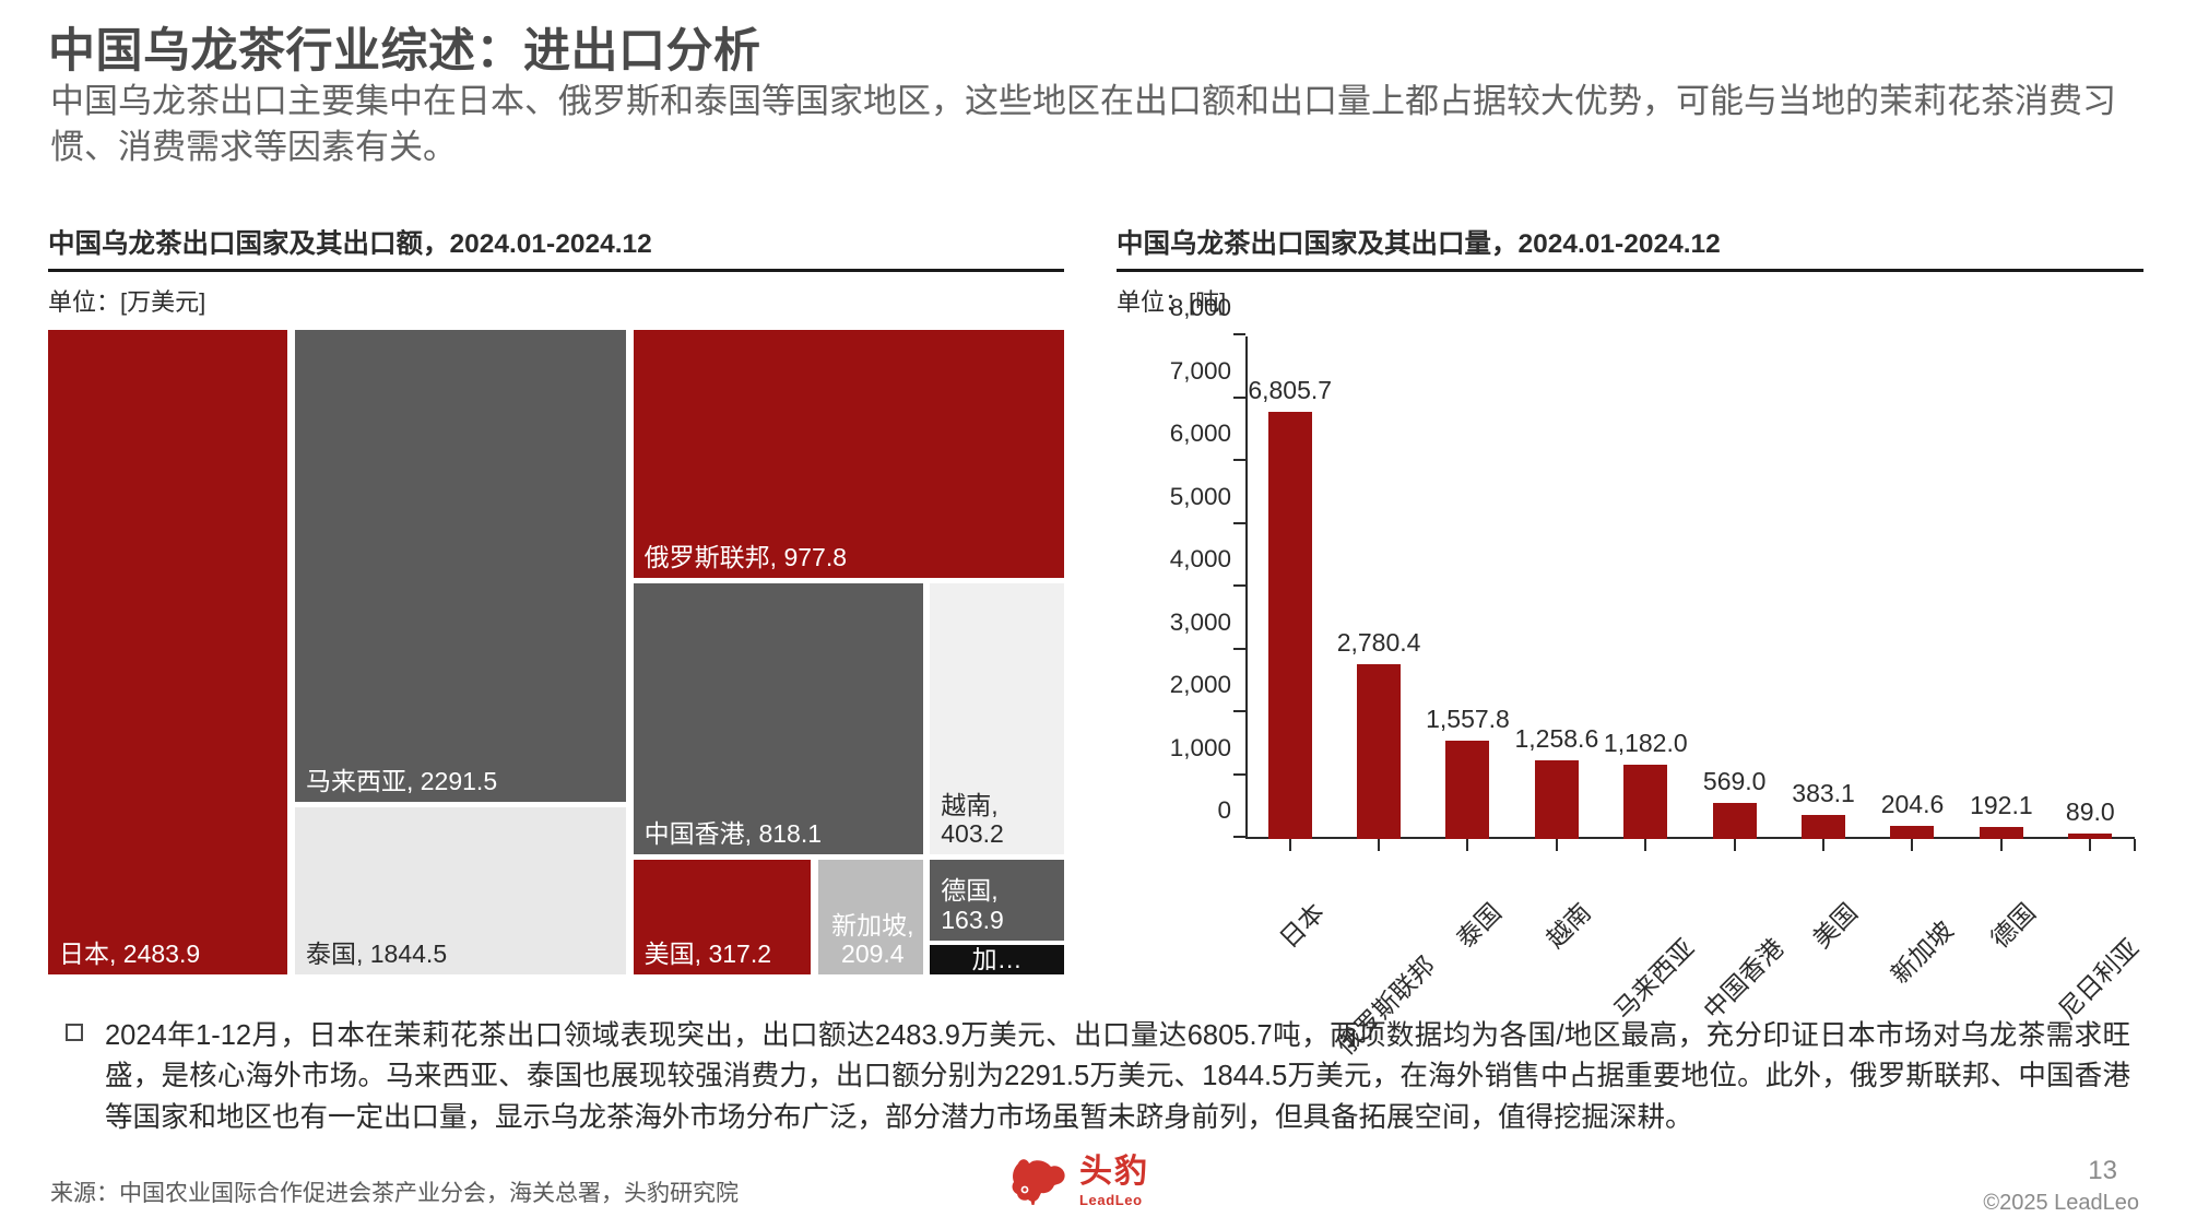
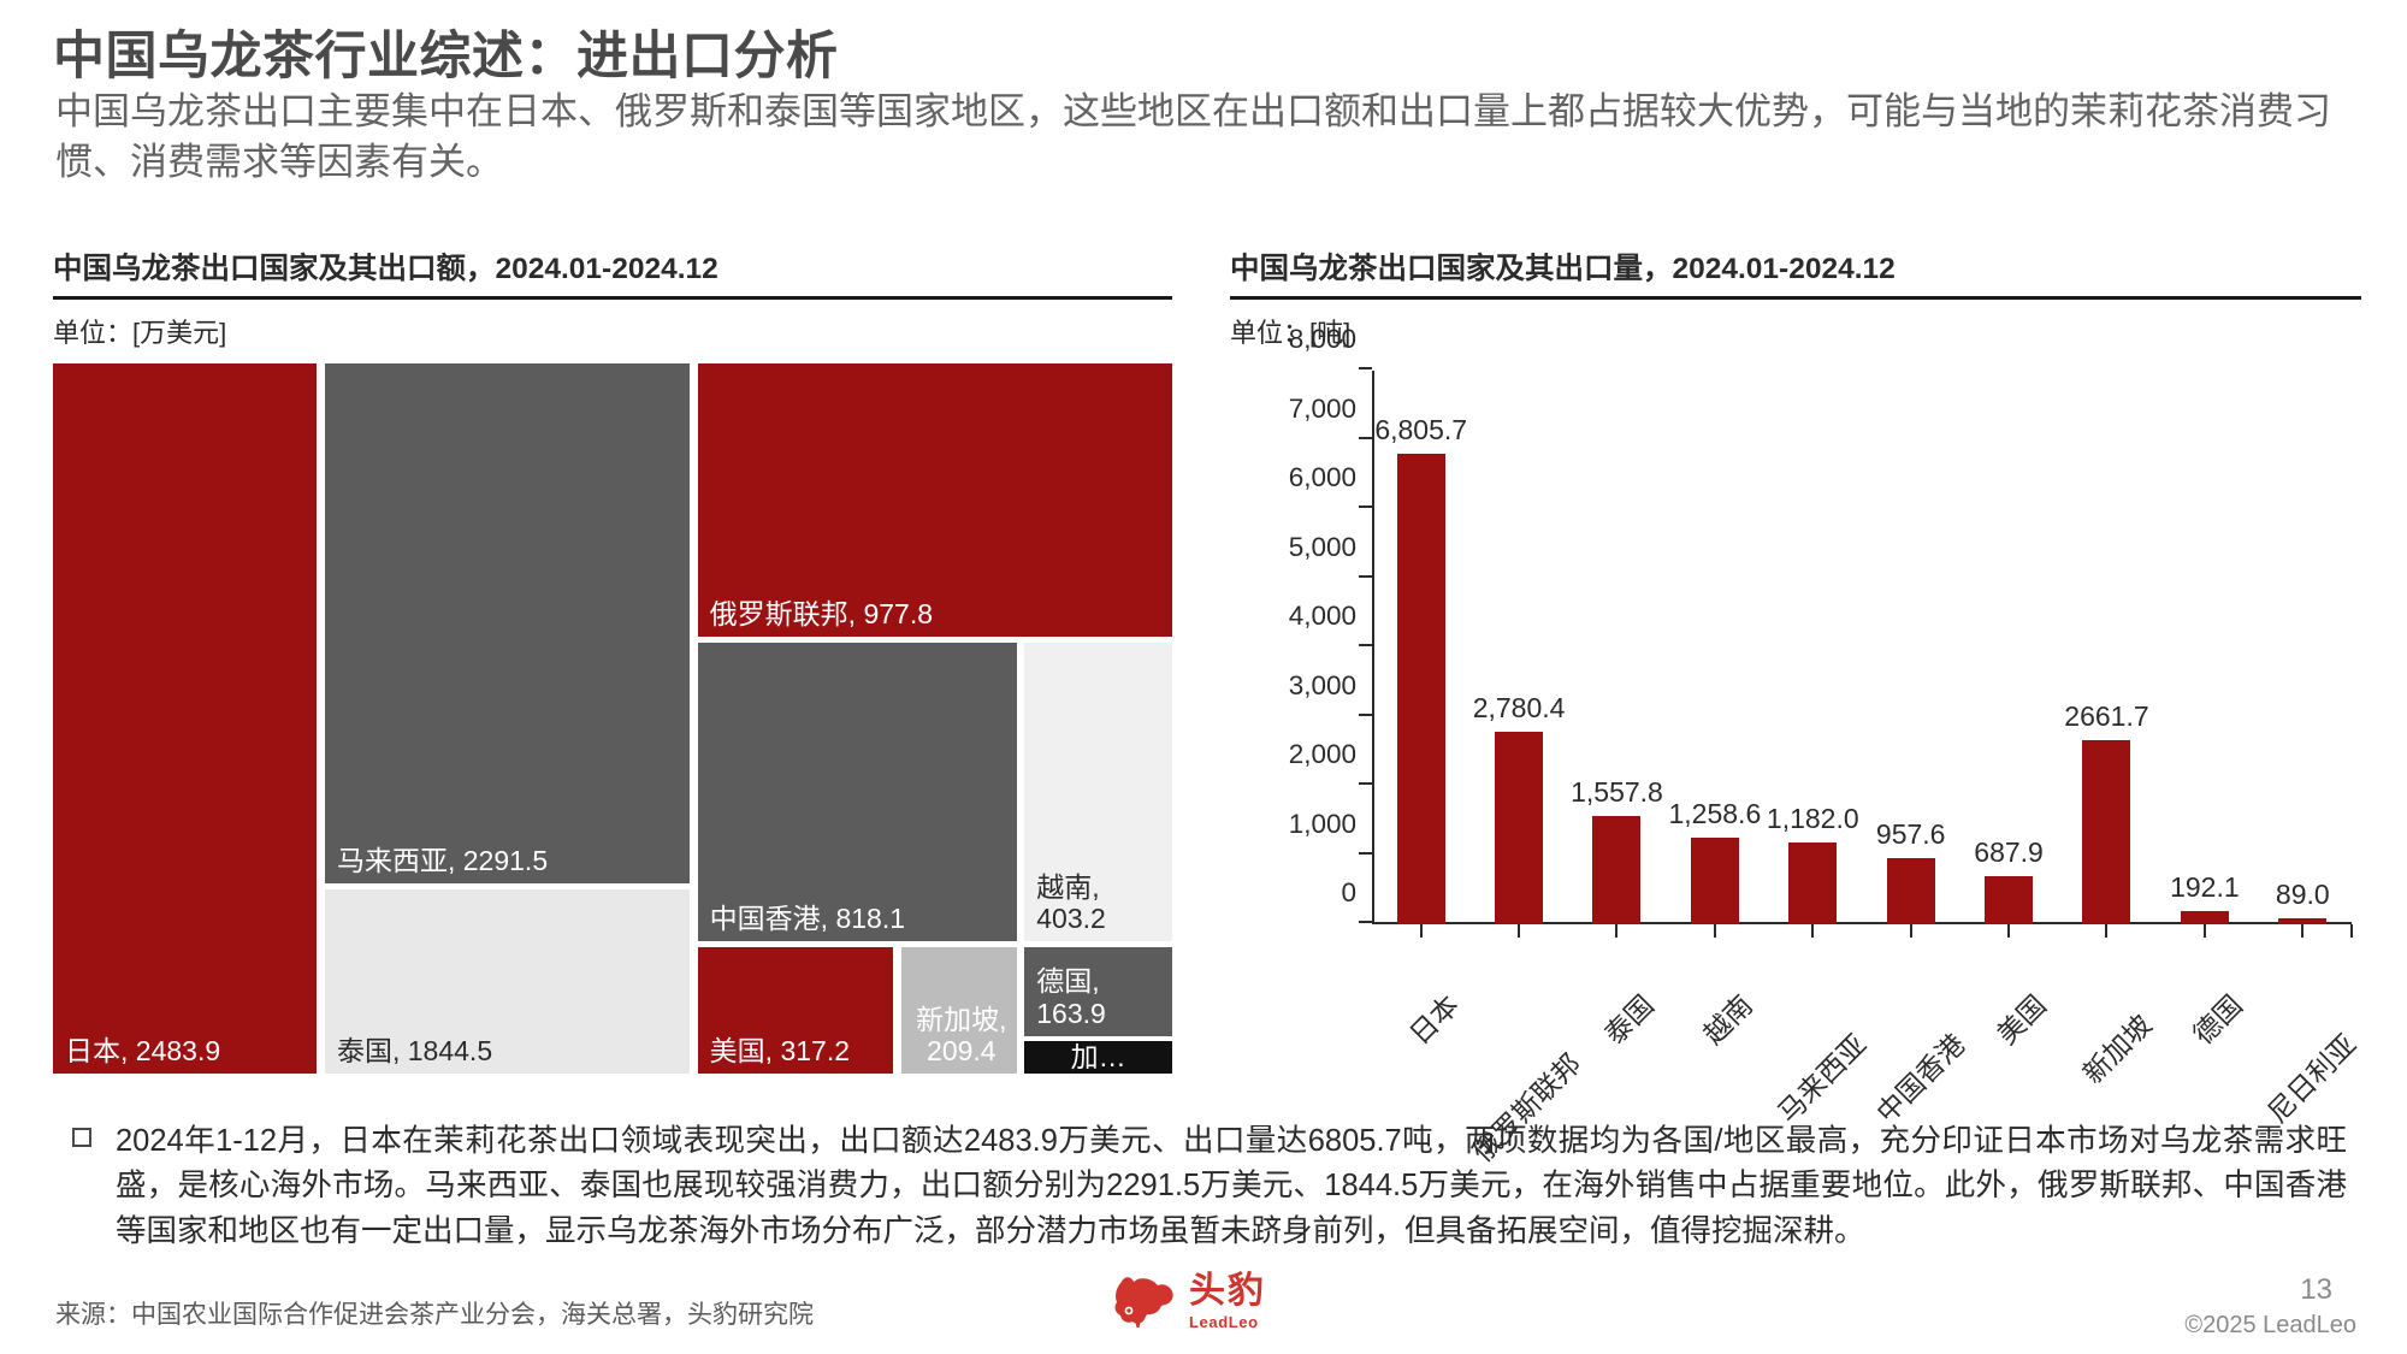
中国乌龙茶出口国家及其出口量，2024.01-2024.12/中国香港: 569.0 -> 957.6
中国乌龙茶出口国家及其出口量，2024.01-2024.12/美国: 383.1 -> 687.9
中国乌龙茶出口国家及其出口量，2024.01-2024.12/新加坡: 204.6 -> 2661.7
